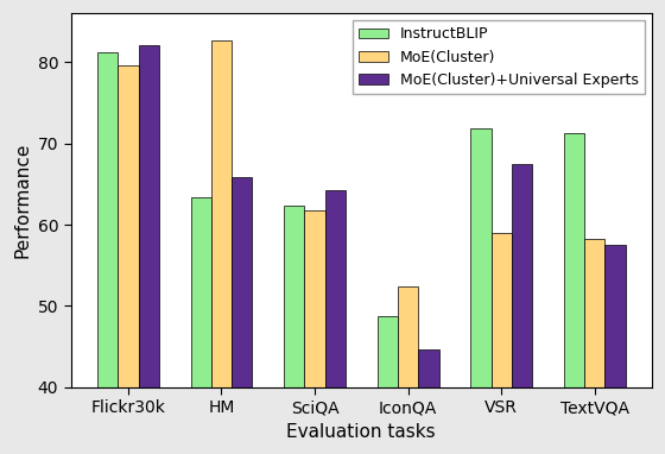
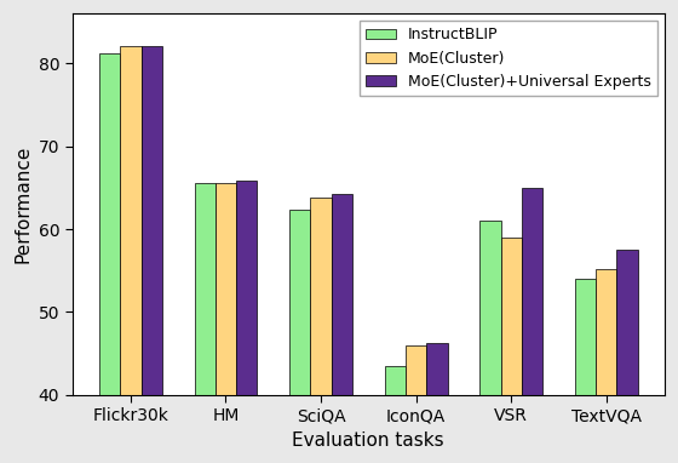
MoE(Cluster)/Flickr30k: 79.6 -> 82.0
InstructBLIP/HM: 63.4 -> 65.5
MoE(Cluster)/HM: 82.6 -> 65.6
MoE(Cluster)/SciQA: 61.8 -> 63.8
InstructBLIP/IconQA: 48.8 -> 43.5
MoE(Cluster)/IconQA: 52.4 -> 46.0
MoE(Cluster)+Universal Experts/IconQA: 44.6 -> 46.3
InstructBLIP/VSR: 71.8 -> 61.0
MoE(Cluster)+Universal Experts/VSR: 67.4 -> 65.0
InstructBLIP/TextVQA: 71.2 -> 54.0
MoE(Cluster)/TextVQA: 58.2 -> 55.2
